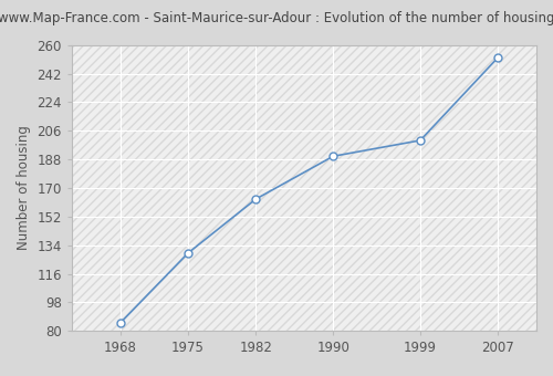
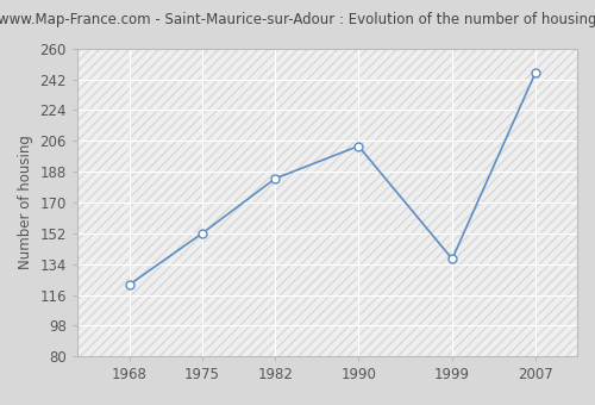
1968: 85 -> 122
1975: 129 -> 152
1982: 163 -> 184
1990: 190 -> 203
1999: 200 -> 137
2007: 252 -> 246
